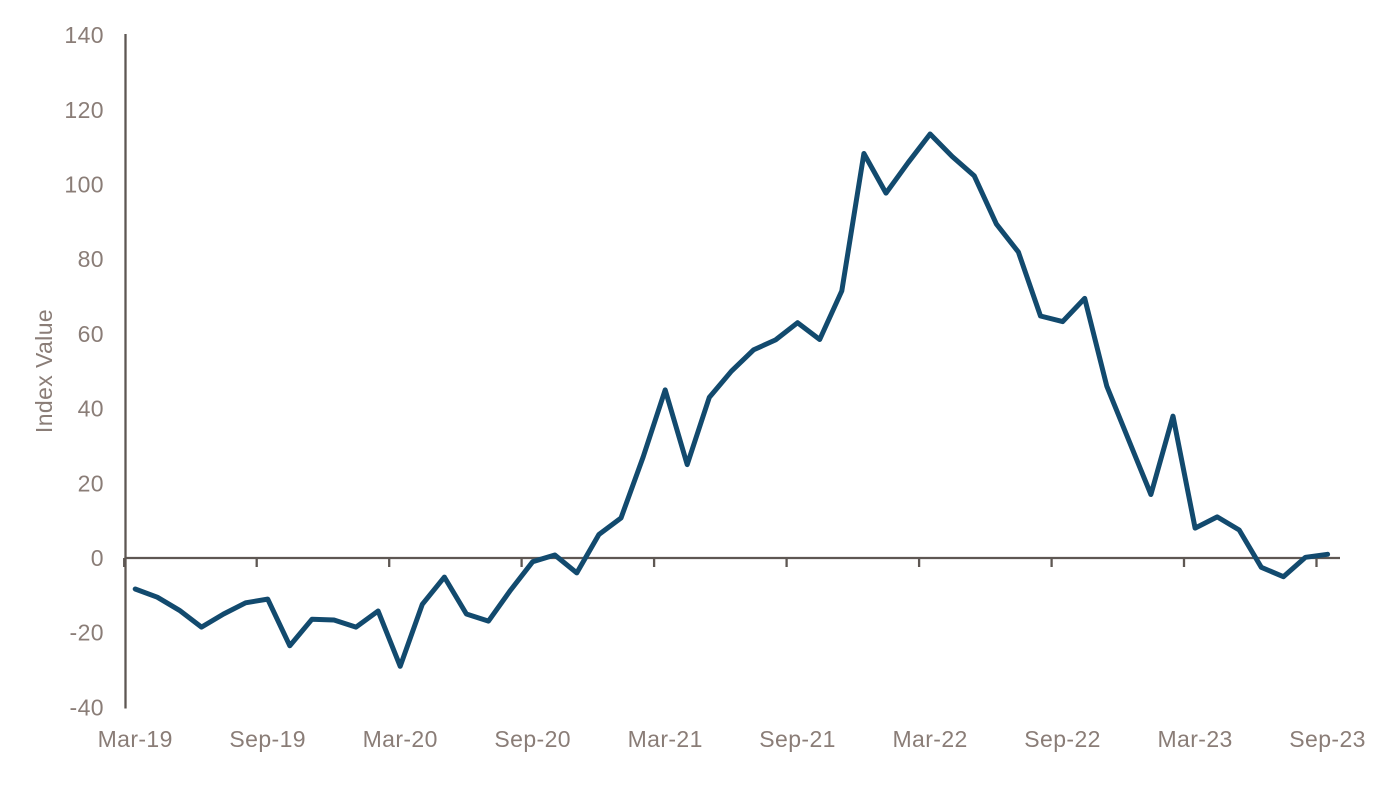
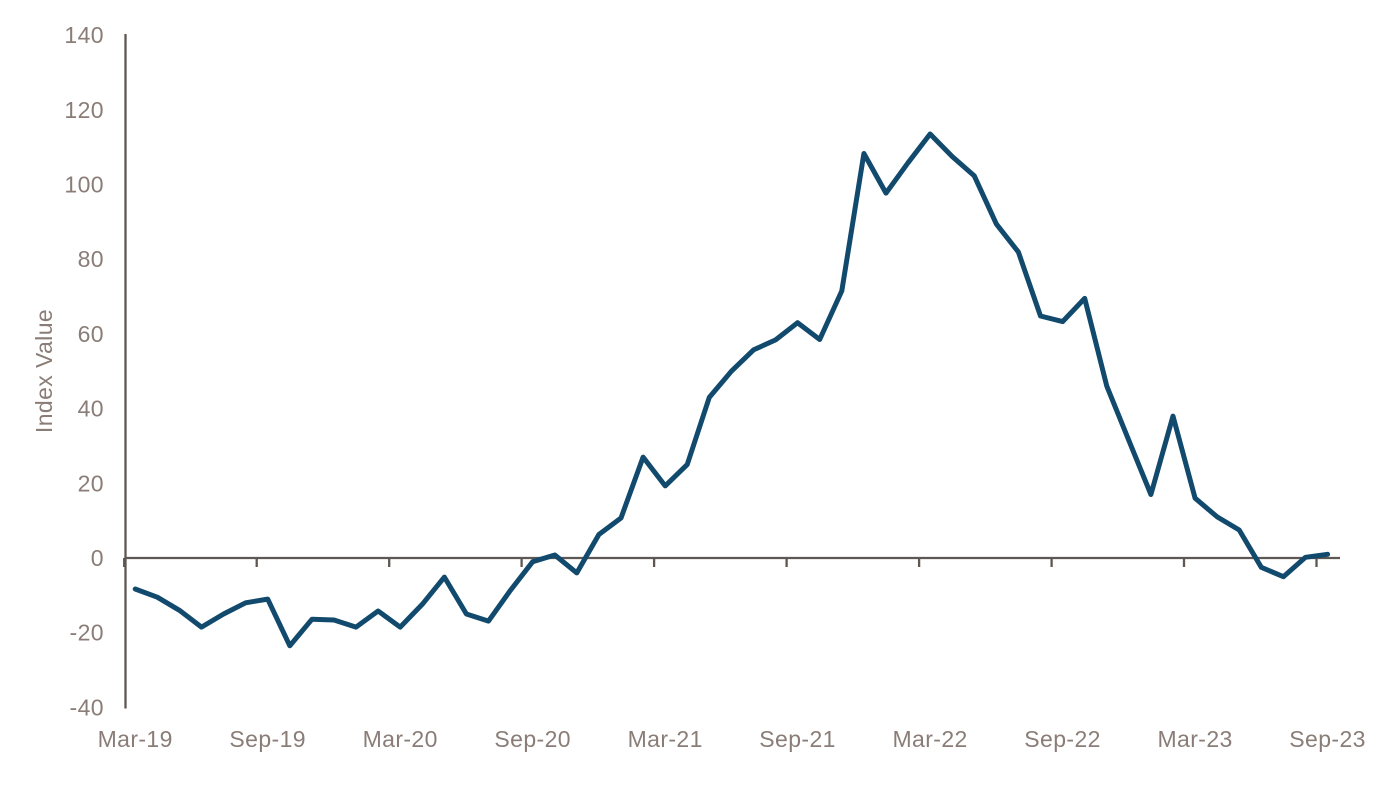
Mar-20: -29 -> -18
Mar-21: 45 -> 19
Mar-23: 8 -> 16
